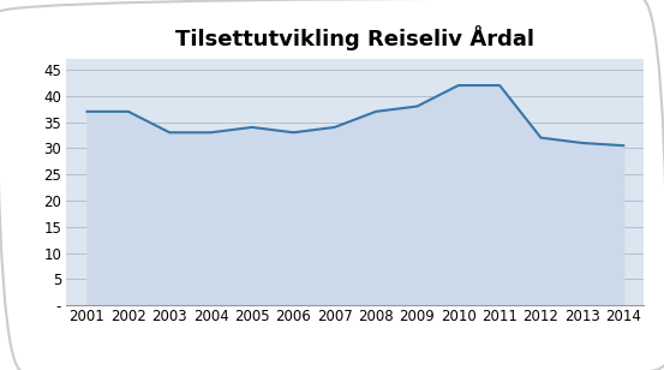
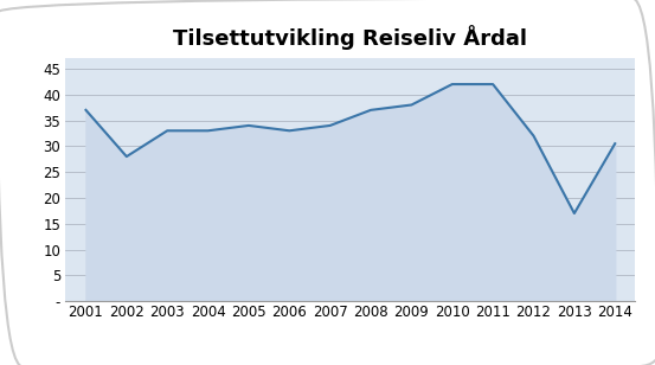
2002: 37.0 -> 28.0
2013: 31.0 -> 17.0
